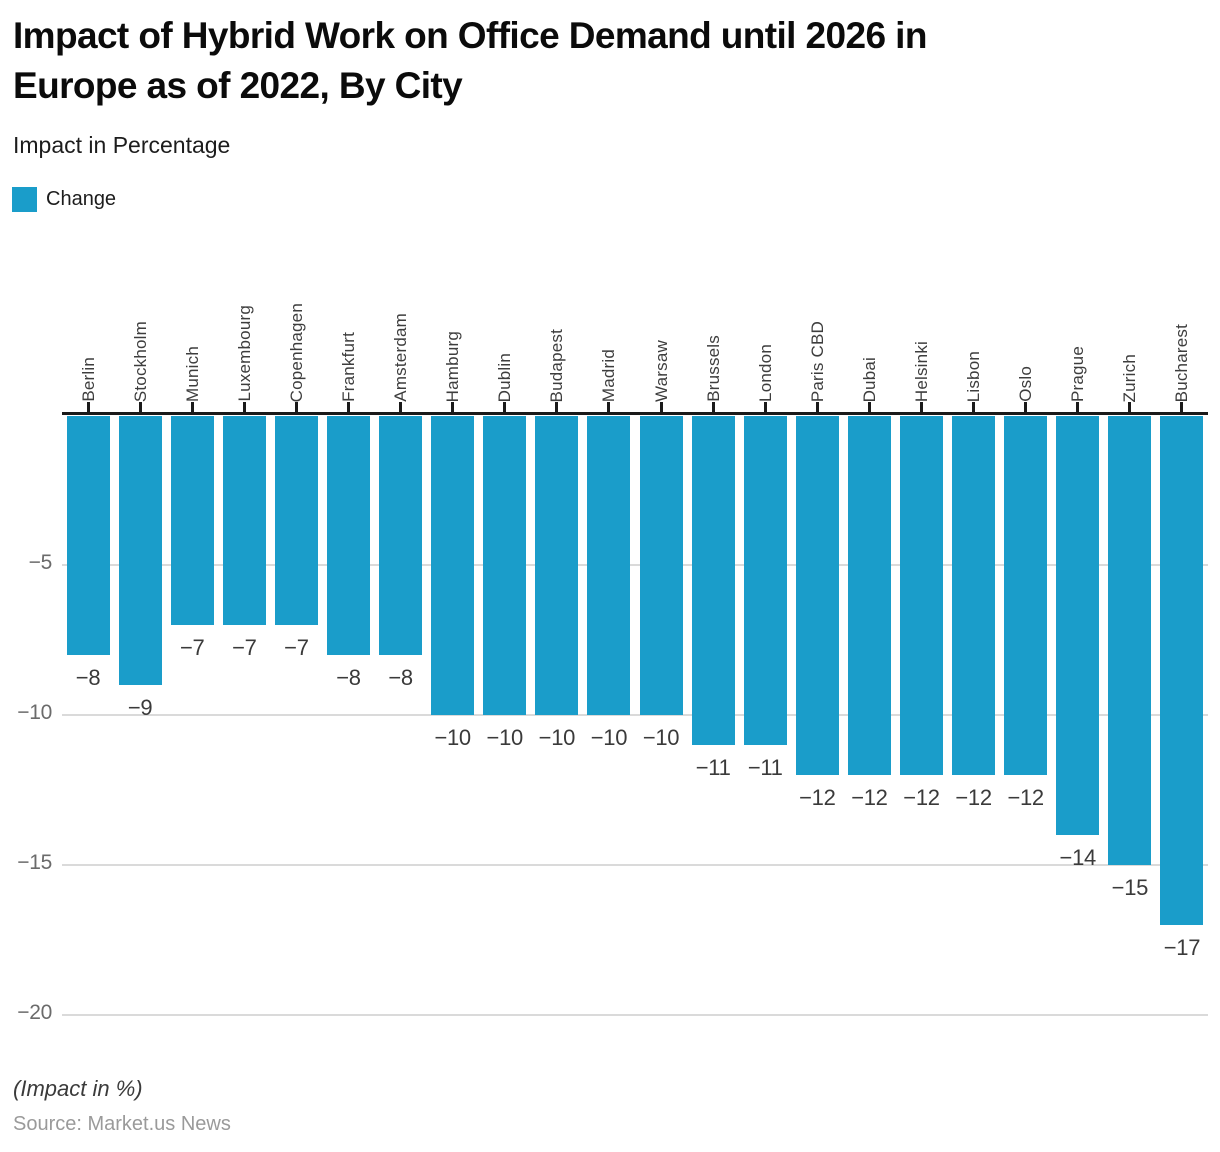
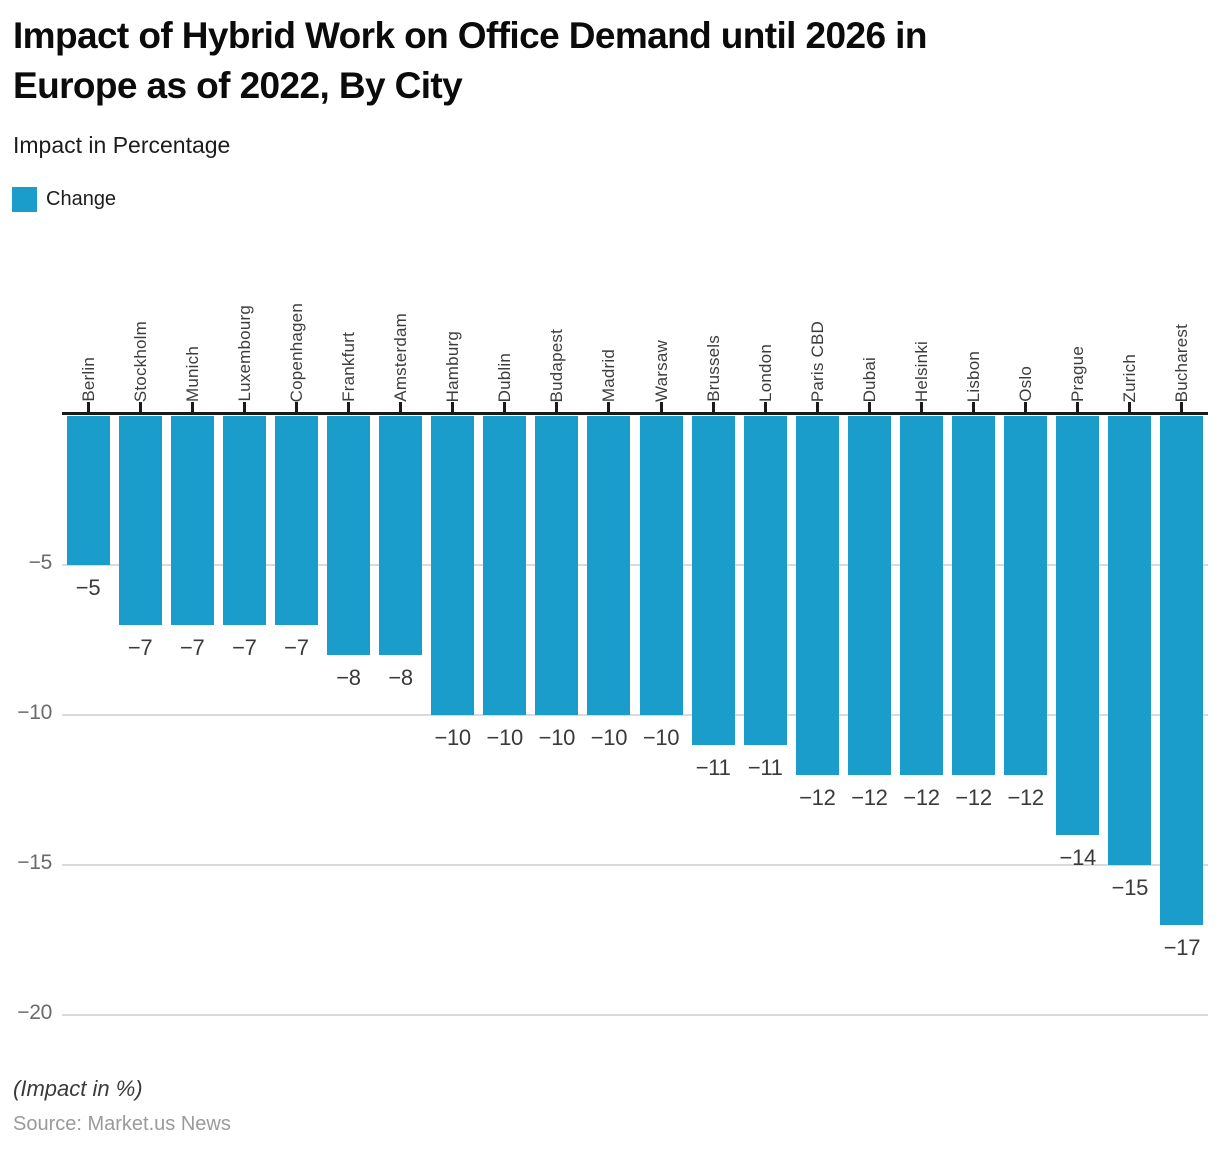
Berlin: −8 -> −5
Stockholm: −9 -> −7
